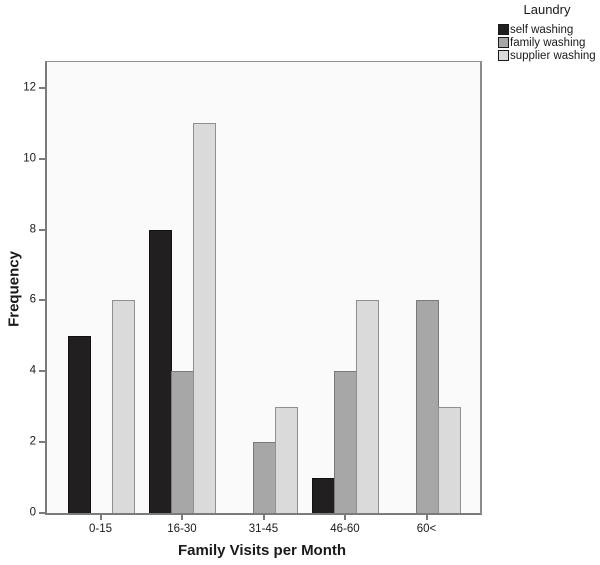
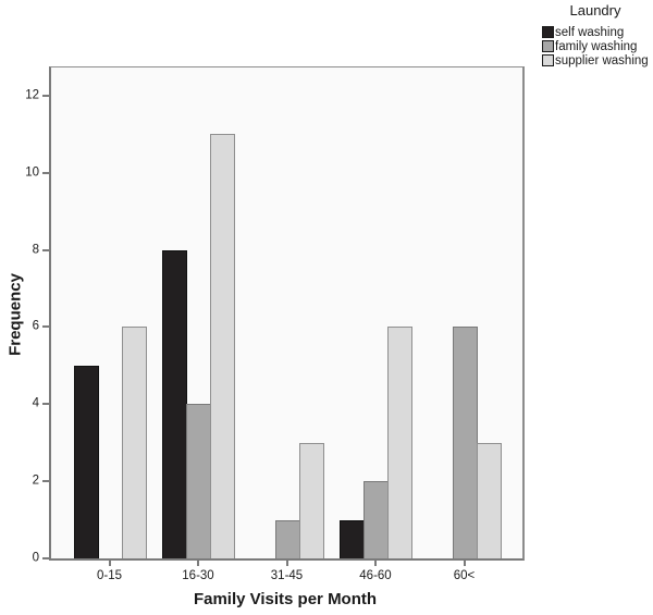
family washing/31-45: 2 -> 1
family washing/46-60: 4 -> 2
